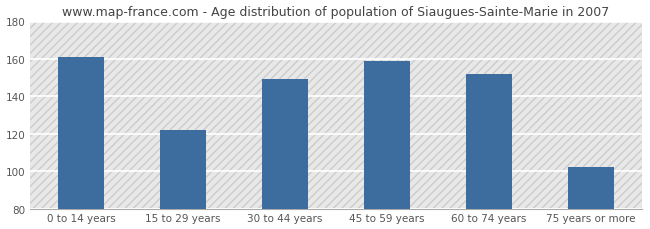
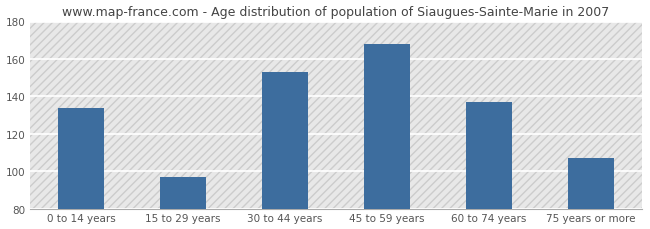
0 to 14 years: 161 -> 134
15 to 29 years: 122 -> 97
30 to 44 years: 149 -> 153
45 to 59 years: 159 -> 168
60 to 74 years: 152 -> 137
75 years or more: 102 -> 107
